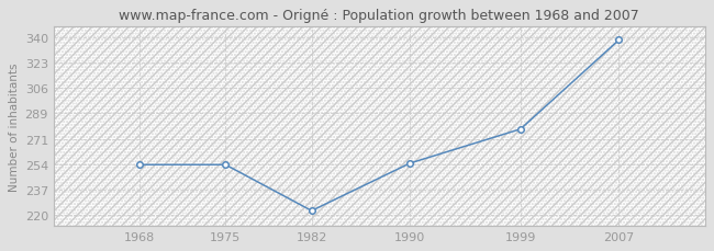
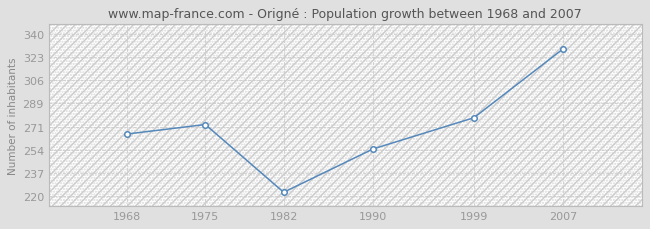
1968: 254 -> 266
1975: 254 -> 273
2007: 338 -> 329
